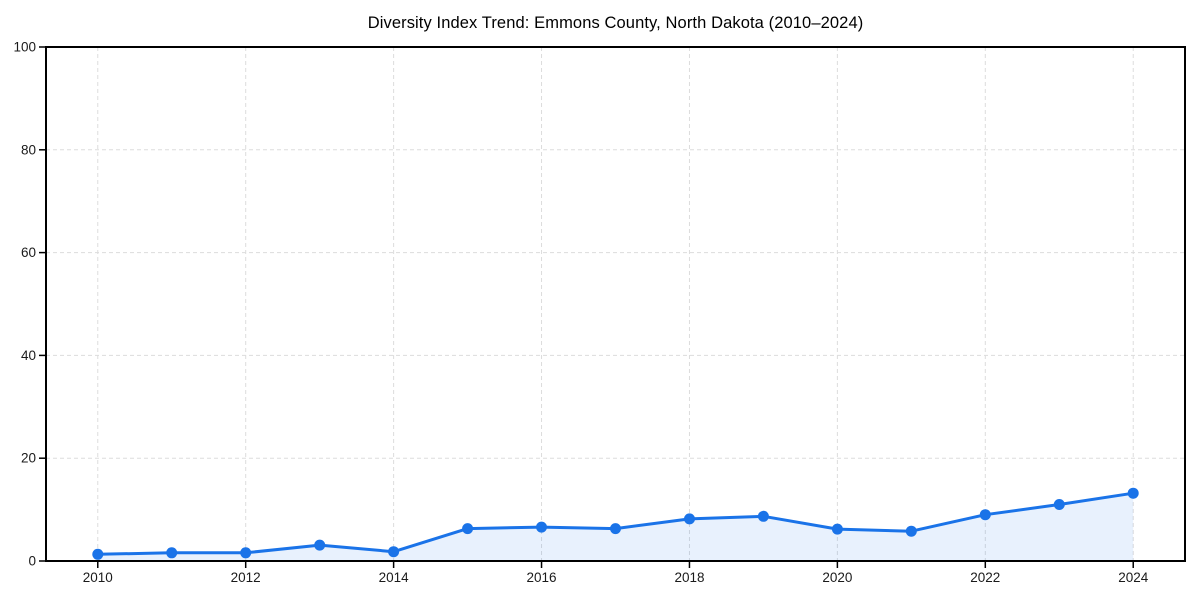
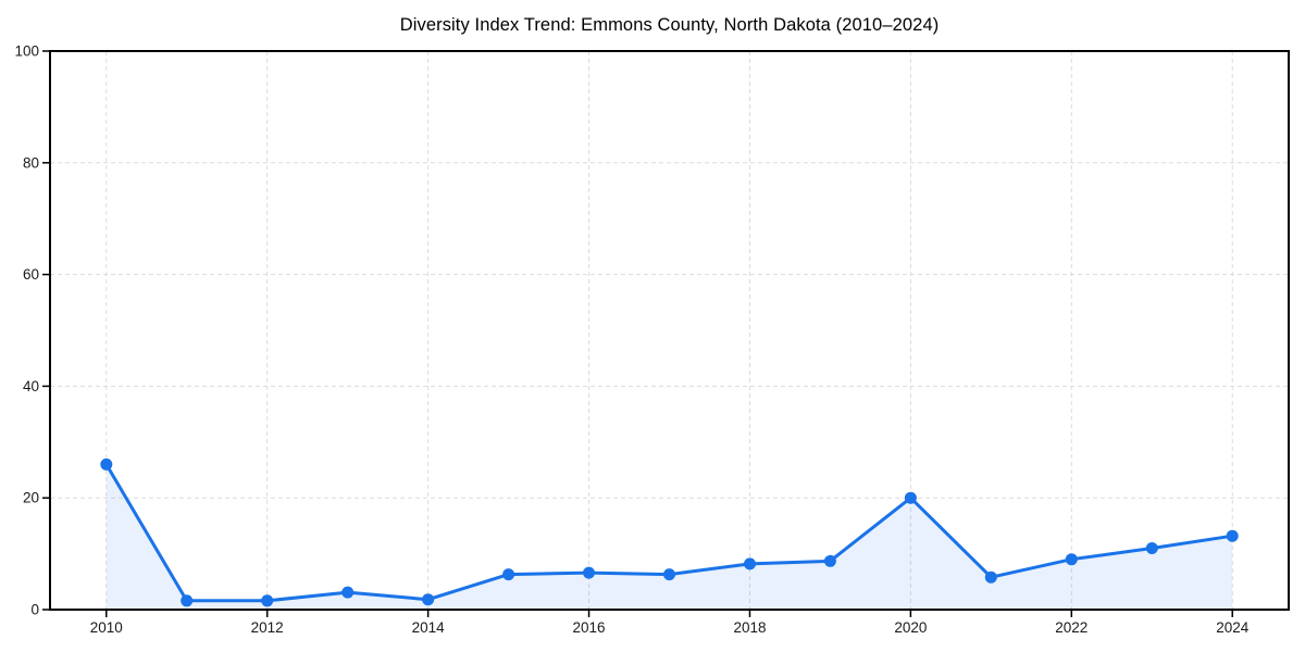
2010: 1 -> 26
2020: 6 -> 20
